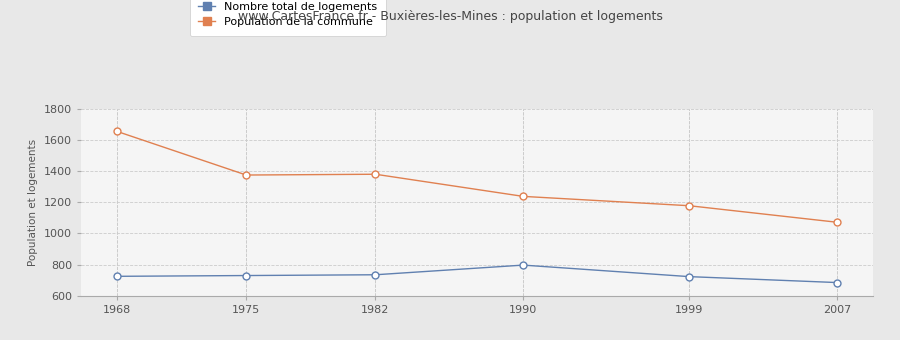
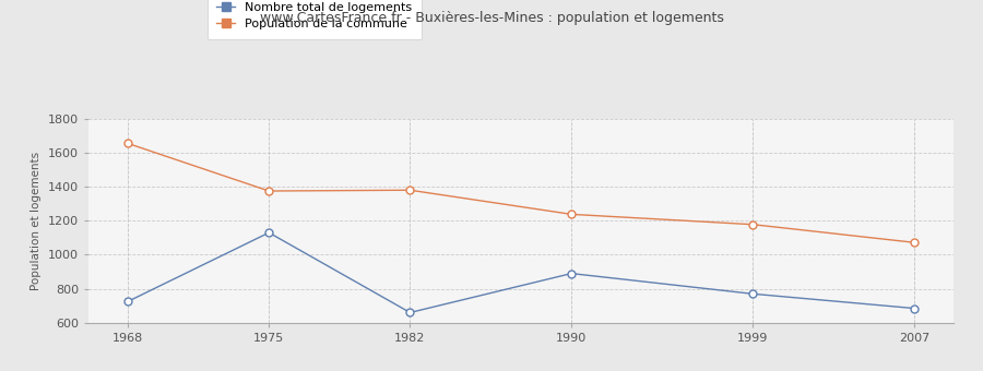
Nombre total de logements/1975: 730 -> 1130
Nombre total de logements/1982: 740 -> 660
Nombre total de logements/1990: 800 -> 890
Nombre total de logements/1999: 720 -> 770
